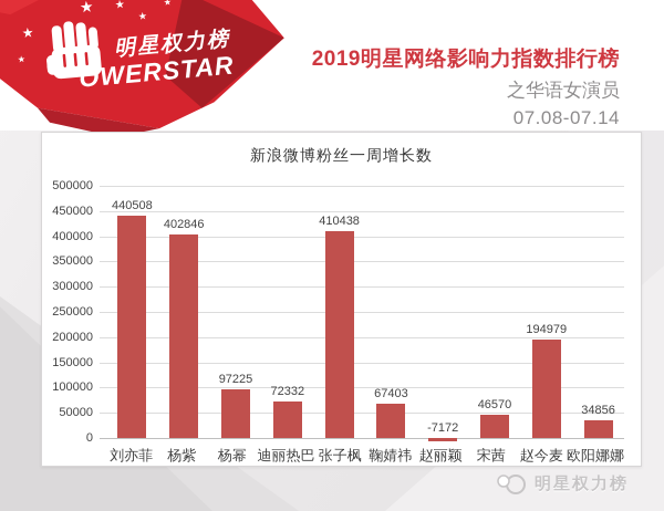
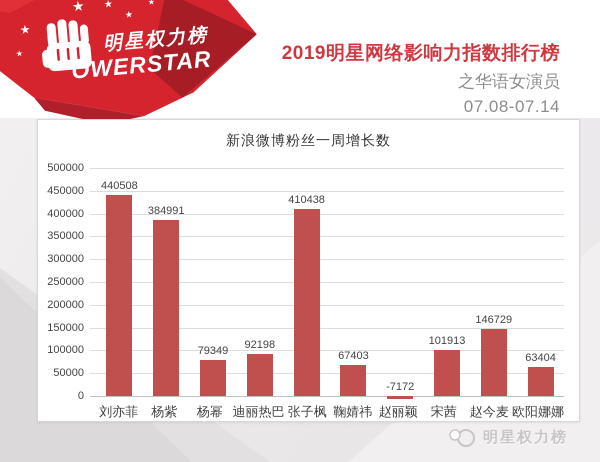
杨紫: 402846 -> 384991
杨幂: 97225 -> 79349
迪丽热巴: 72332 -> 92198
宋茜: 46570 -> 101913
赵今麦: 194979 -> 146729
欧阳娜娜: 34856 -> 63404
